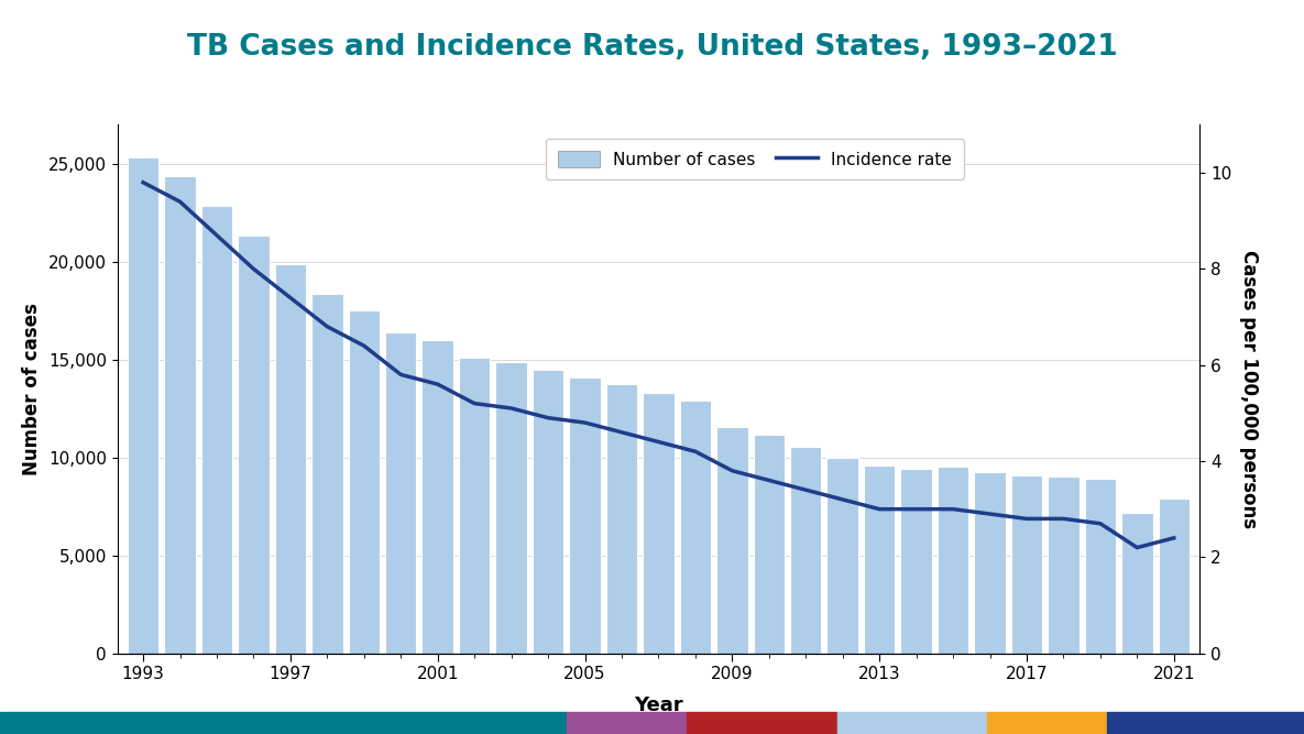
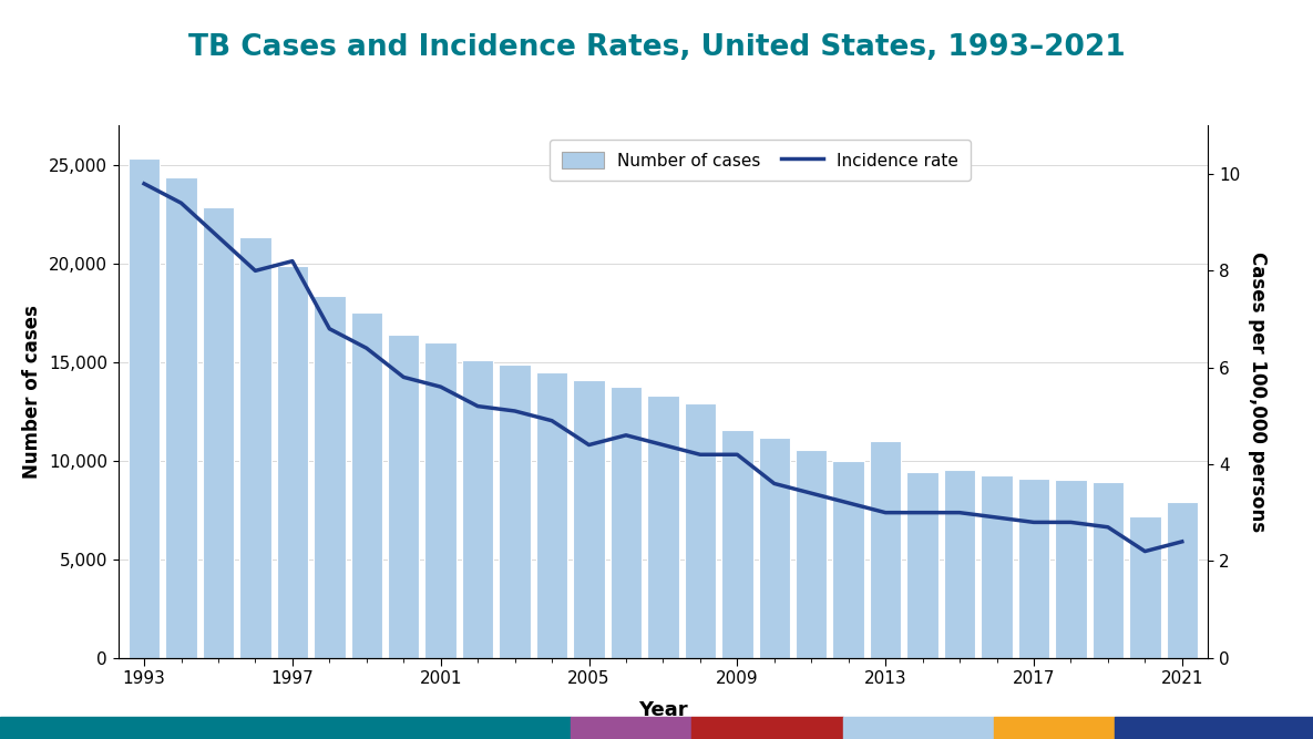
Incidence rate/1997: 7.4 -> 8.2
Incidence rate/2005: 4.8 -> 4.4
Incidence rate/2009: 3.8 -> 4.2
Number of cases/2013: 9,600 -> 11,000
